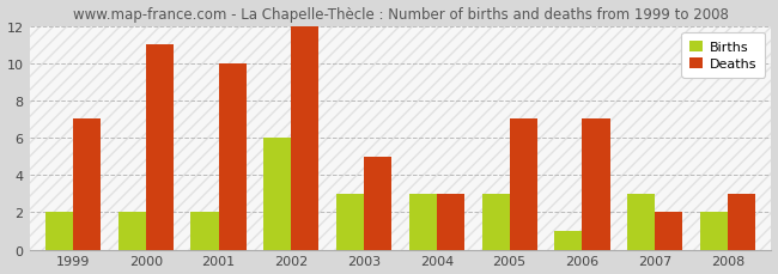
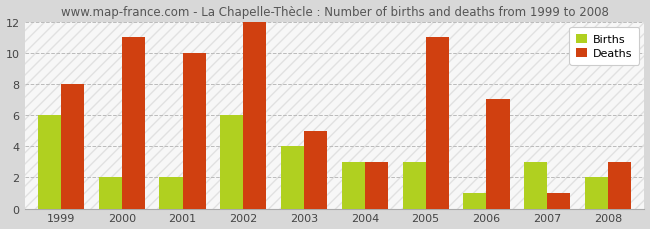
Births/1999: 2 -> 6
Deaths/1999: 7 -> 8
Births/2003: 3 -> 4
Deaths/2005: 7 -> 11
Deaths/2007: 2 -> 1
